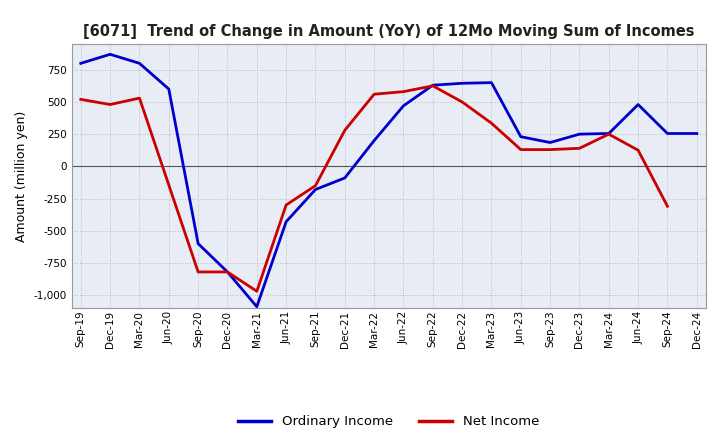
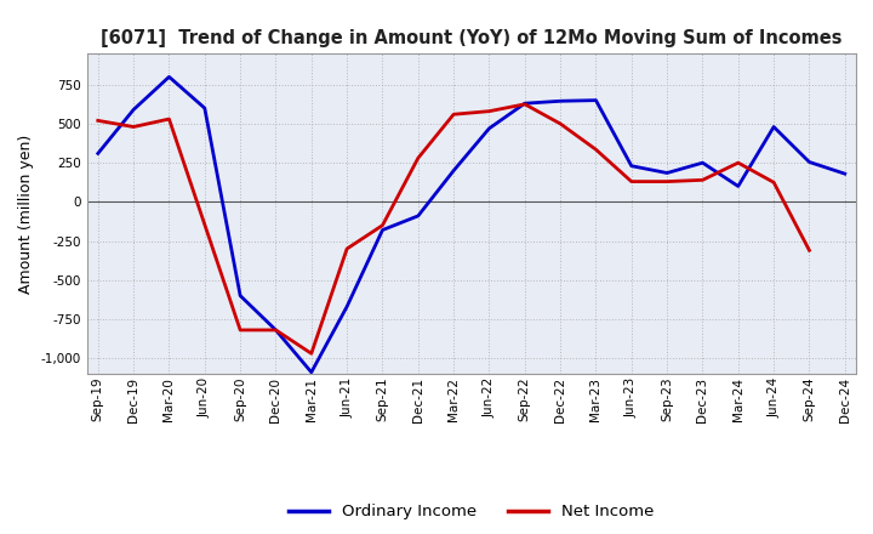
Ordinary Income/Sep-19: 800 -> 310
Ordinary Income/Dec-19: 870 -> 590
Ordinary Income/Jun-21: -430 -> -670
Ordinary Income/Mar-24: 260 -> 100
Ordinary Income/Dec-24: 260 -> 180
